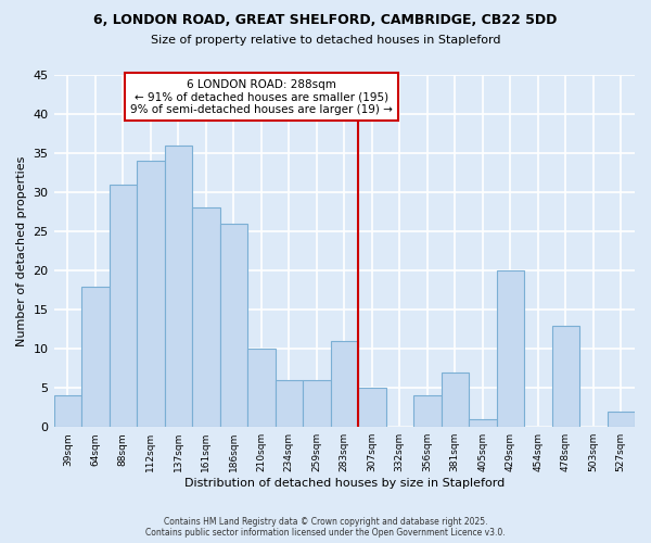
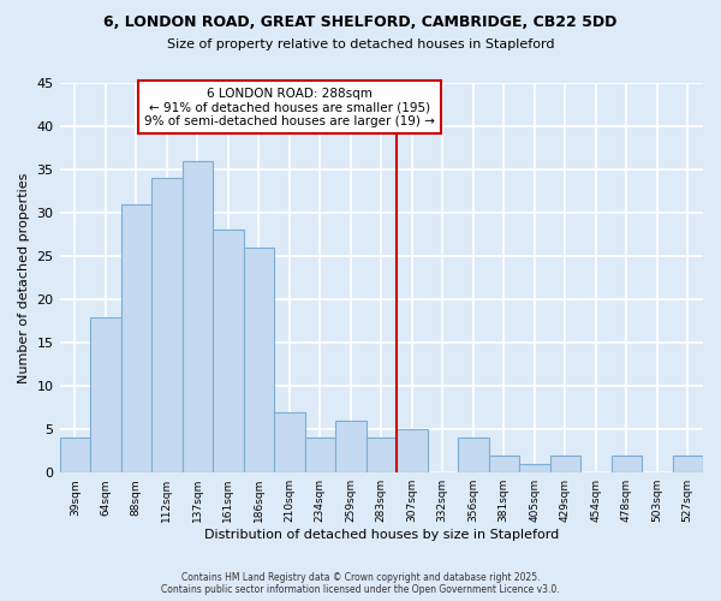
210sqm: 10 -> 7
234sqm: 6 -> 4
283sqm: 11 -> 4
381sqm: 7 -> 2
429sqm: 20 -> 2
478sqm: 13 -> 2
